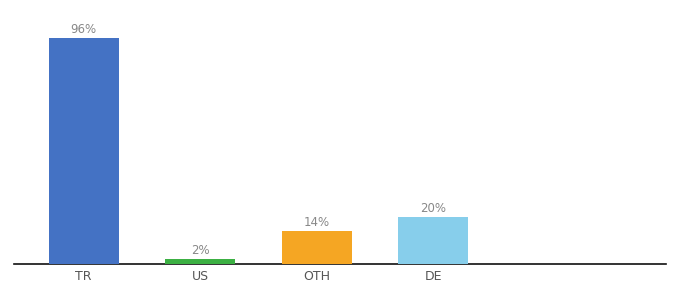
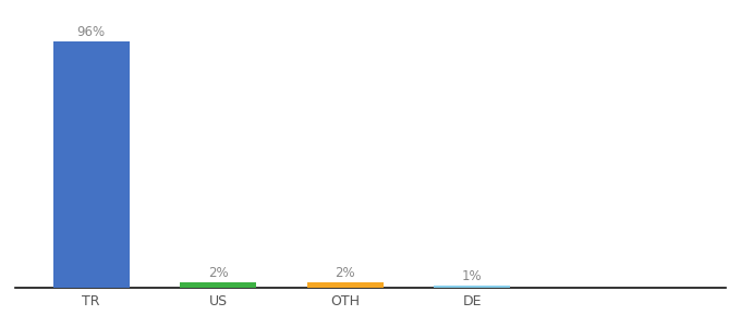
OTH: 14% -> 2%
DE: 20% -> 1%
